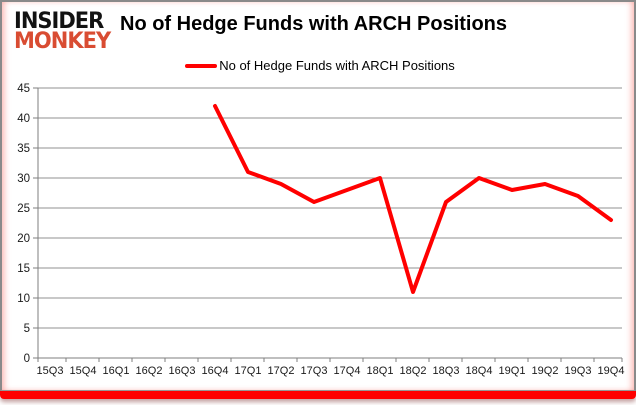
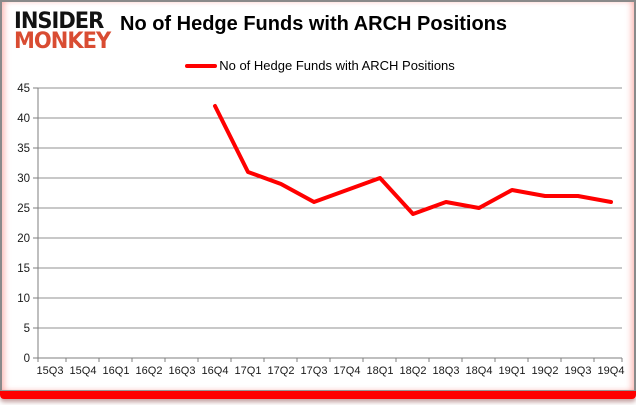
18Q2: 11 -> 24
18Q4: 30 -> 25
19Q2: 29 -> 27
19Q4: 23 -> 26
